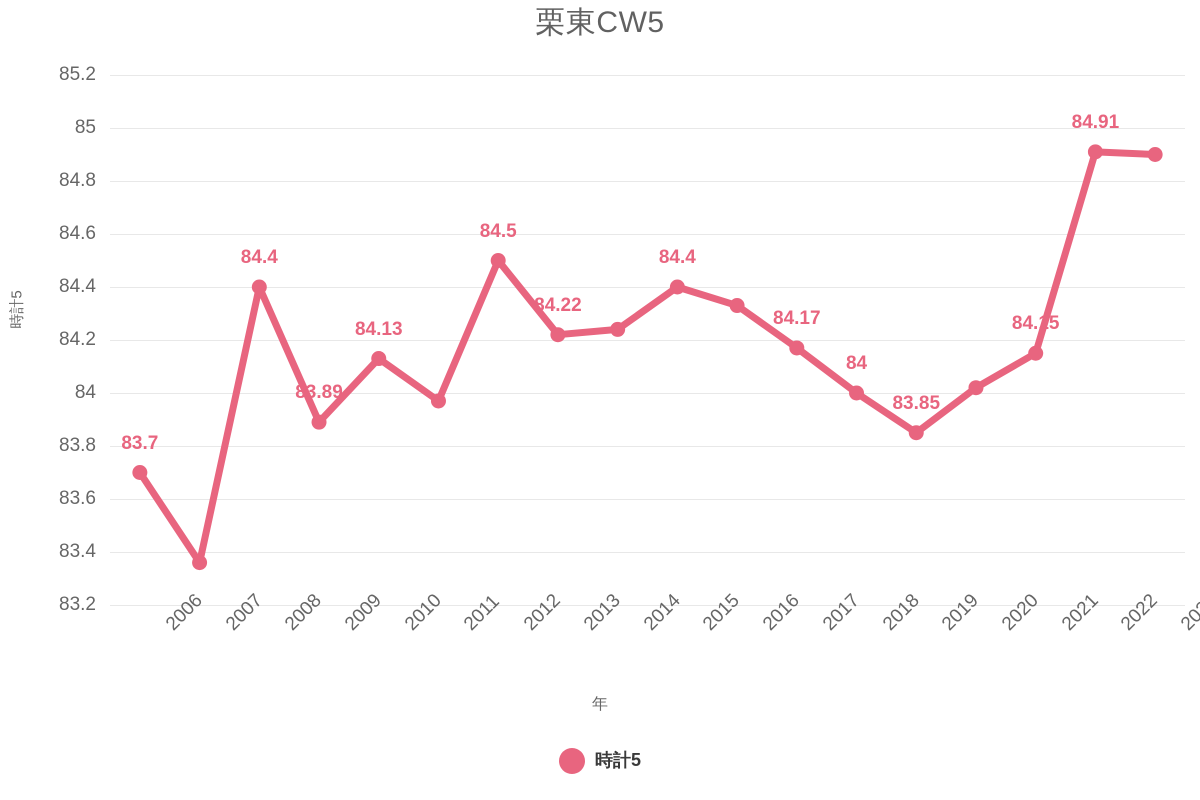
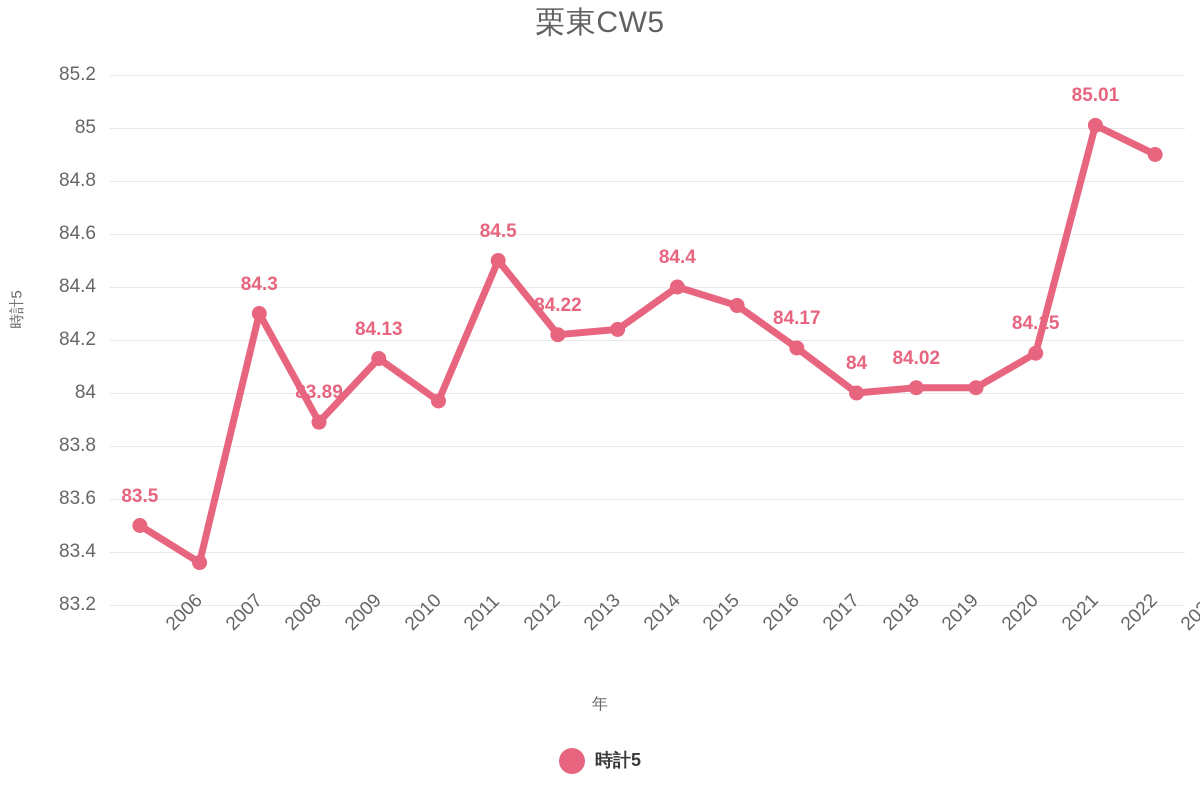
2006: 83.7 -> 83.5
2008: 84.4 -> 84.3
2019: 83.85 -> 84.02
2022: 84.91 -> 85.01
